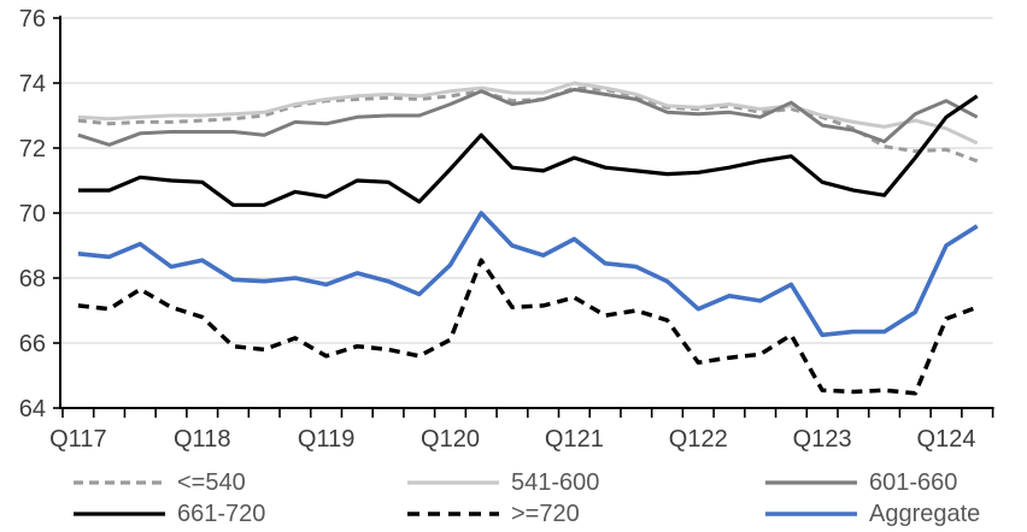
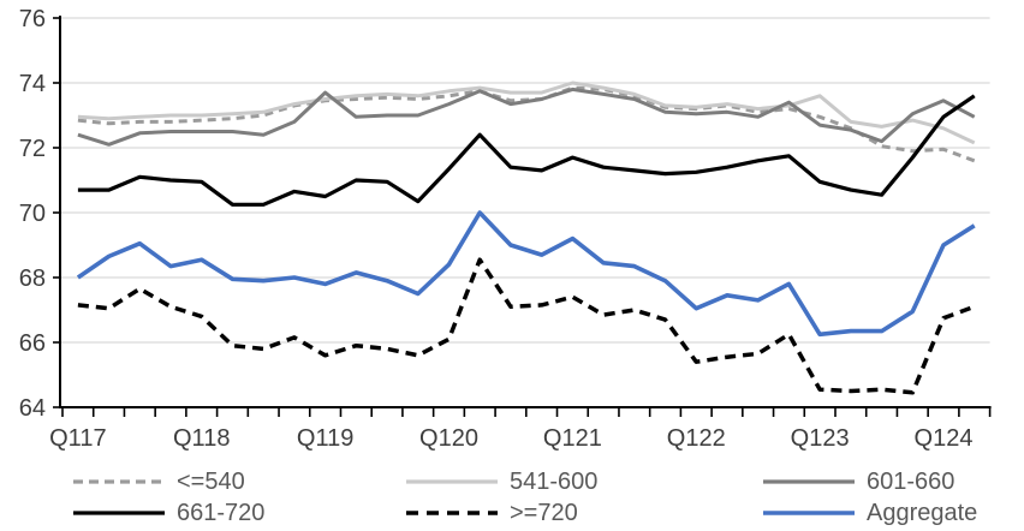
Aggregate/Q117: 68.8 -> 68.0
601-660/Q119: 72.8 -> 73.7
541-600/Q123: 73.0 -> 73.6
